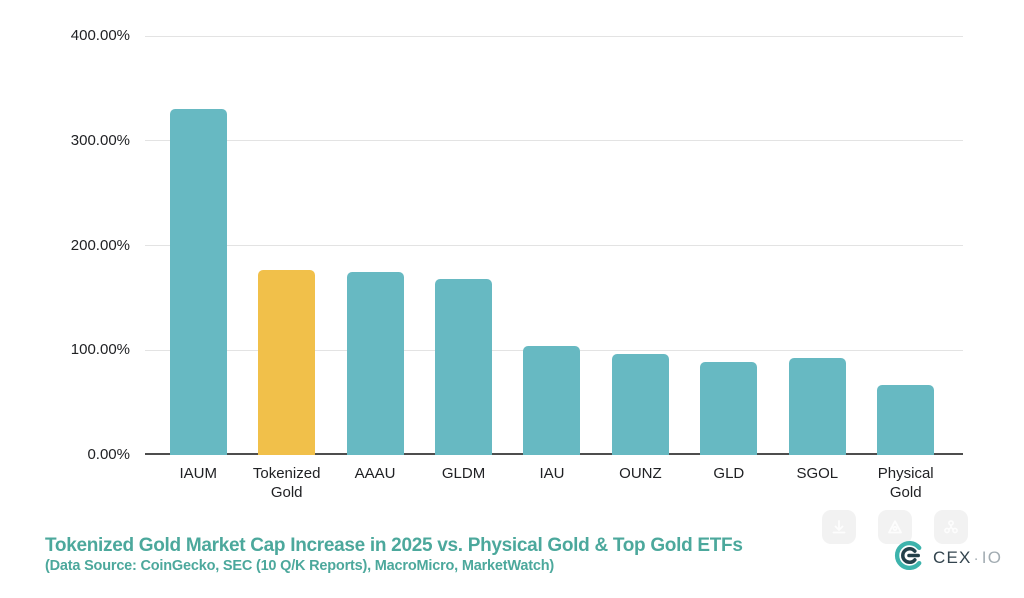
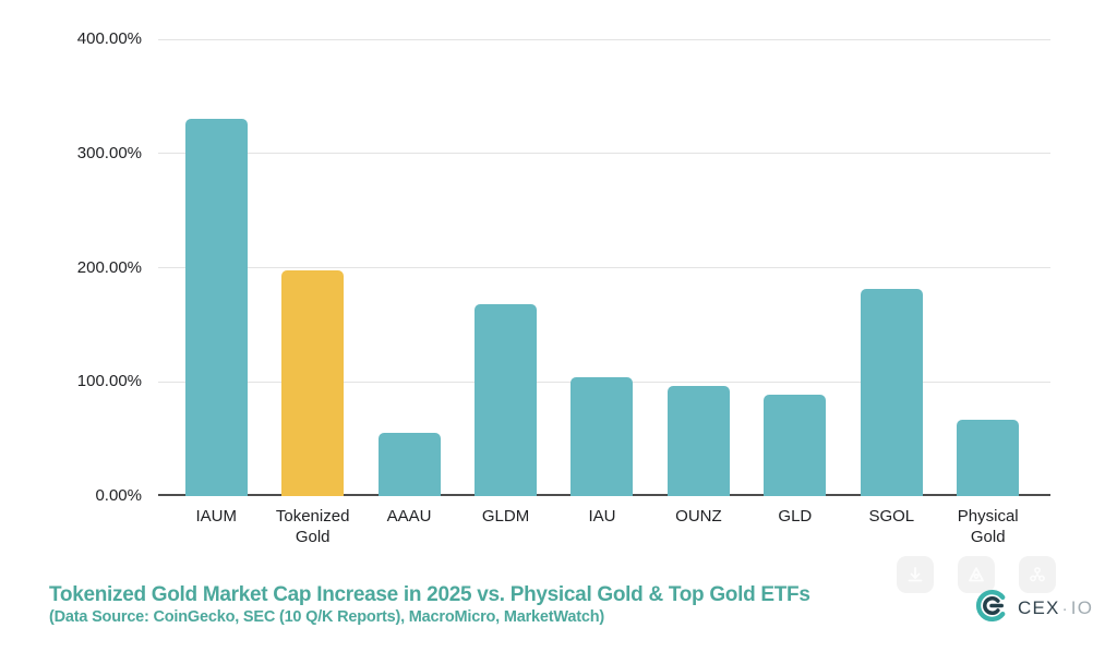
Tokenized Gold: 177% -> 198%
AAAU: 175% -> 55%
SGOL: 93% -> 181%
